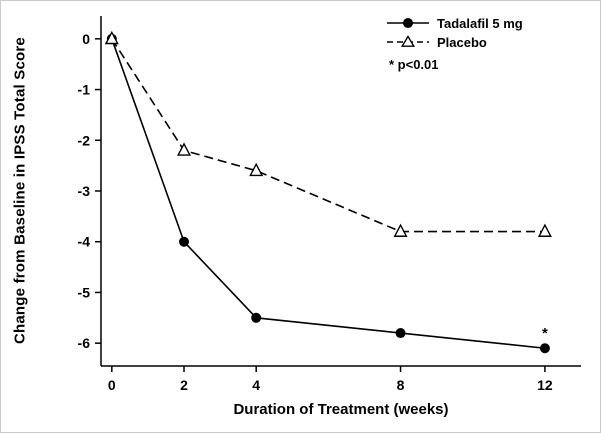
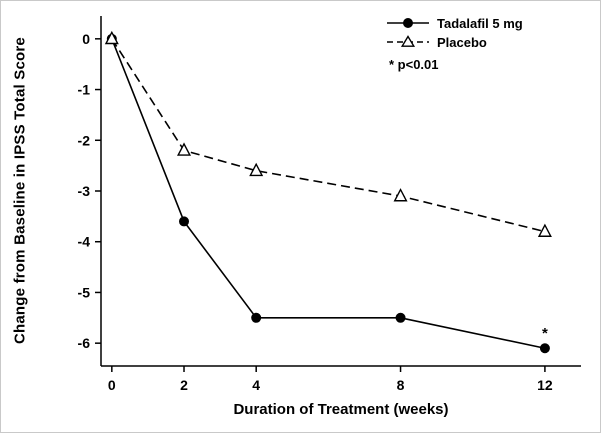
Tadalafil 5 mg/2: -4.0 -> -3.6
Tadalafil 5 mg/8: -5.8 -> -5.5
Placebo/8: -3.8 -> -3.1
